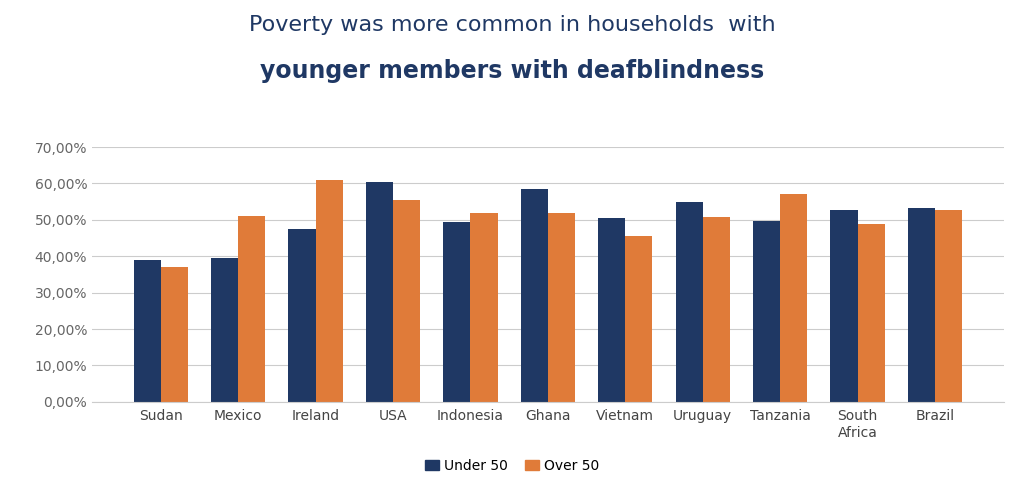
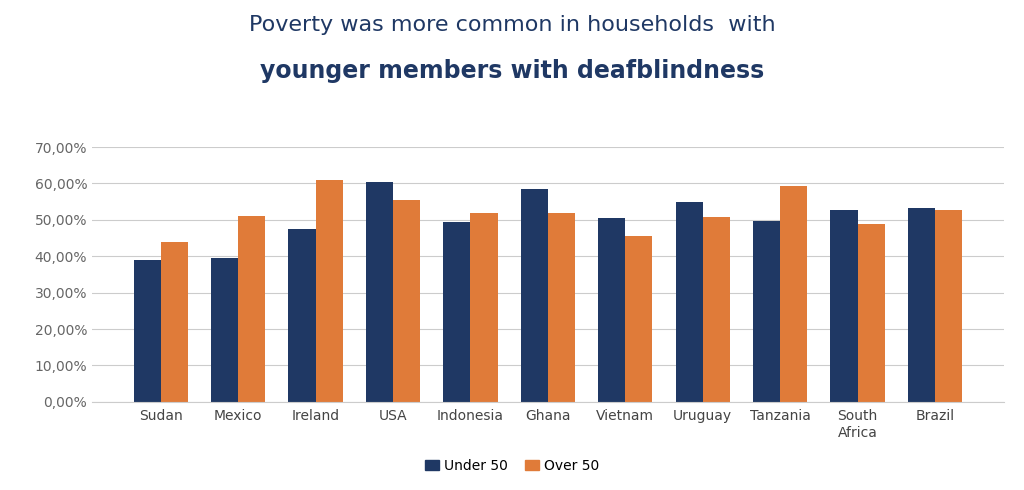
Over 50/Sudan: 37,0% -> 44,0%
Over 50/Tanzania: 57,0% -> 59,3%
